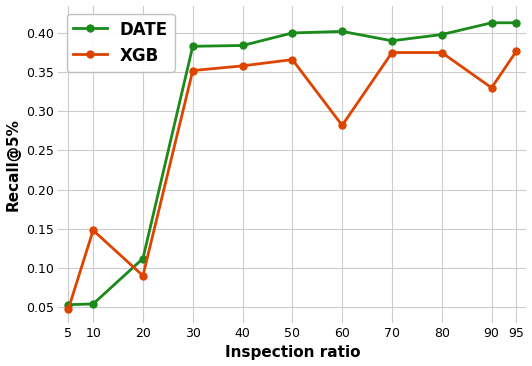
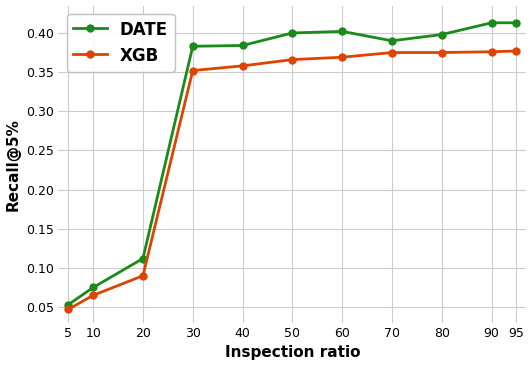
DATE/10: 0.054 -> 0.075
XGB/10: 0.148 -> 0.065
XGB/60: 0.282 -> 0.369
XGB/90: 0.330 -> 0.376
